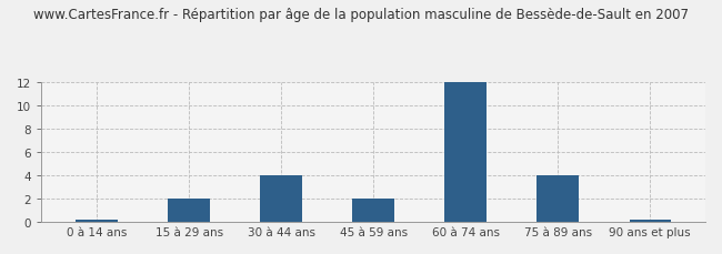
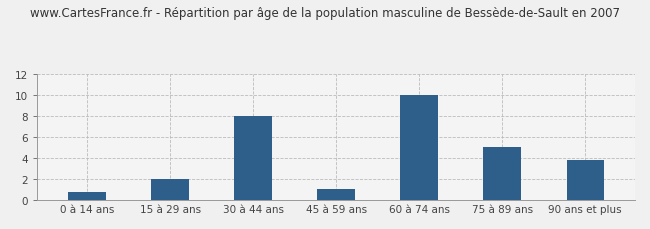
0 à 14 ans: 0.2 -> 0.7
30 à 44 ans: 4.0 -> 8.0
45 à 59 ans: 2.0 -> 1.0
60 à 74 ans: 12.0 -> 10.0
75 à 89 ans: 4.0 -> 5.0
90 ans et plus: 0.2 -> 3.8
